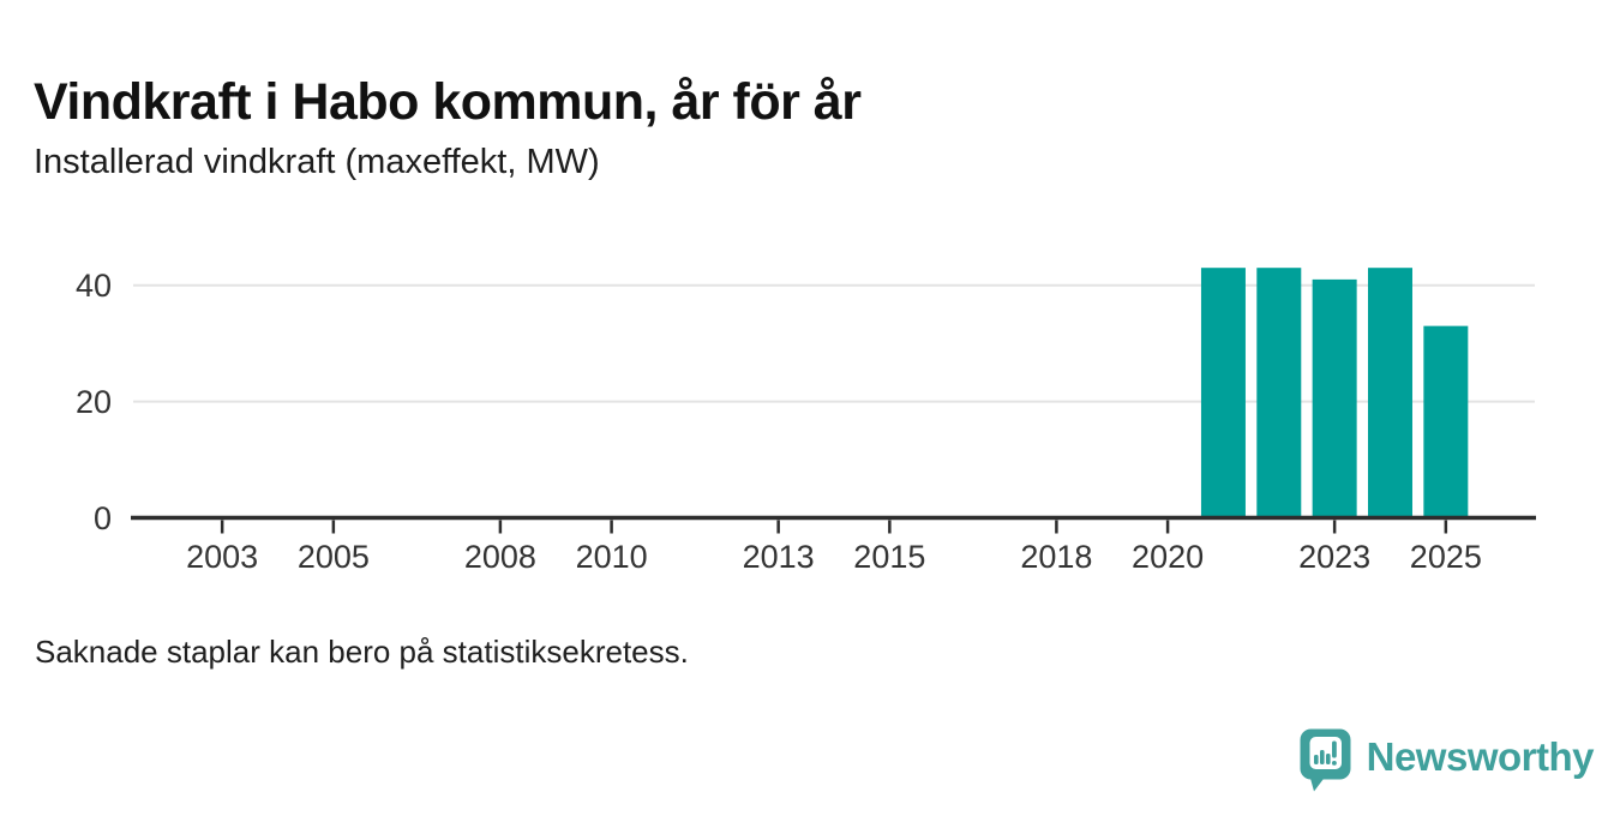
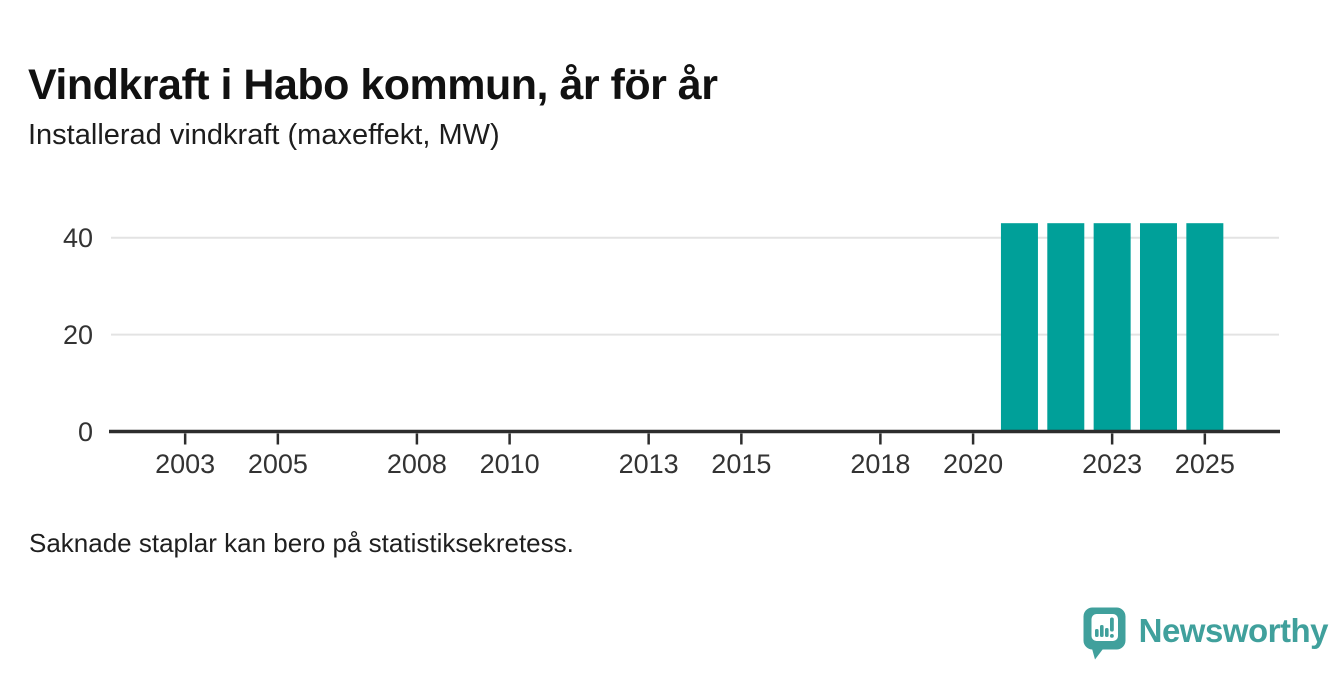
2023: 41 -> 43
2025: 33 -> 43
